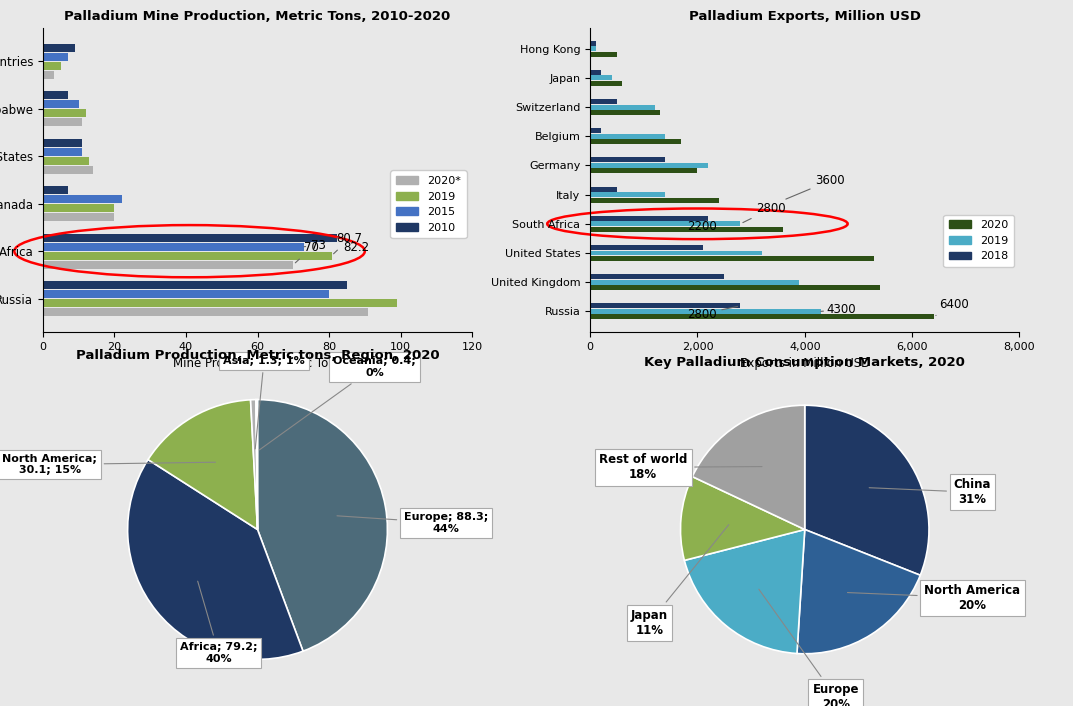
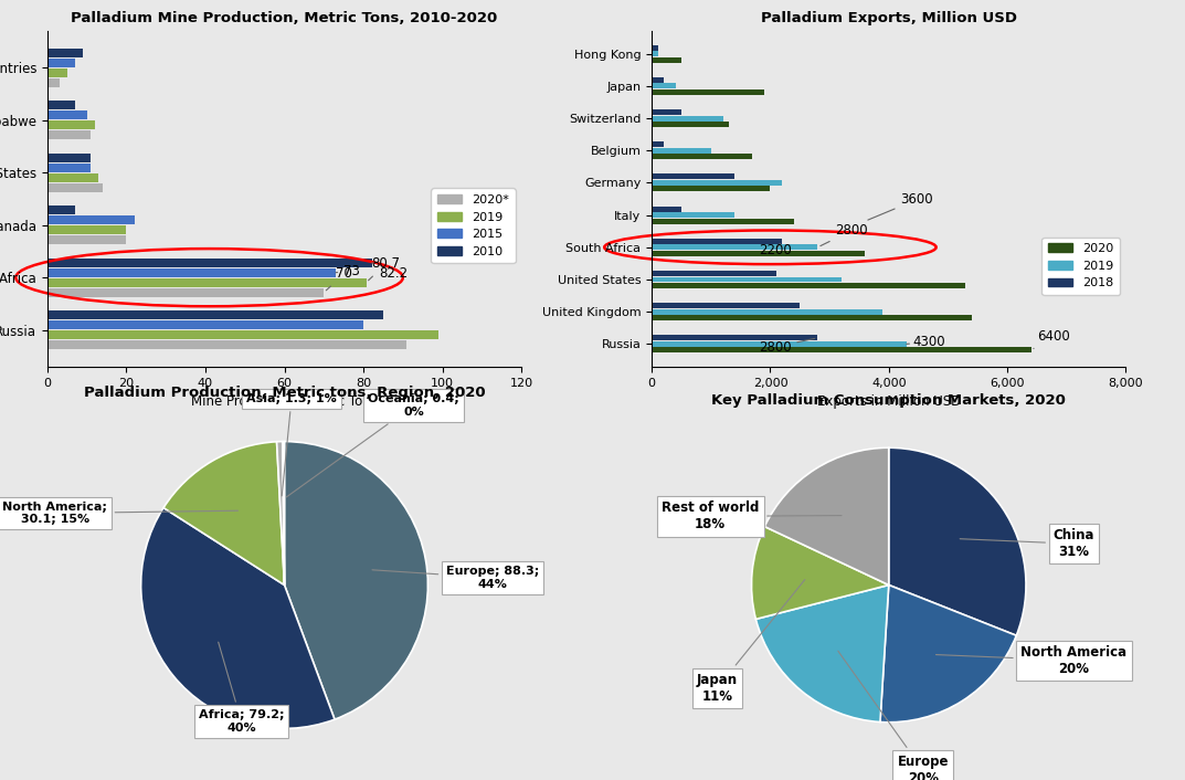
Palladium Exports, Million USD/2020/Japan: 600 -> 1,900
Palladium Exports, Million USD/2019/Belgium: 1,400 -> 1,000
